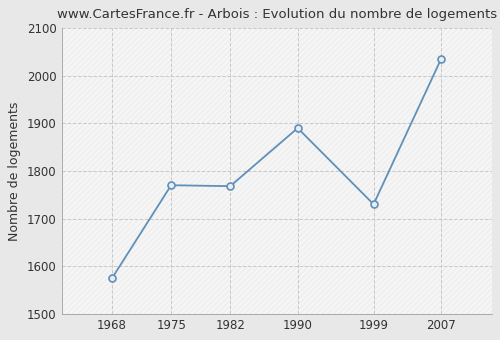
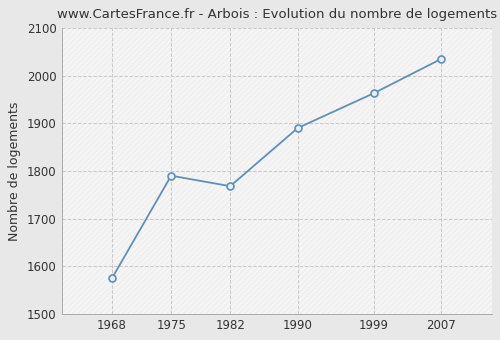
1975: 1770 -> 1790
1999: 1730 -> 1963
